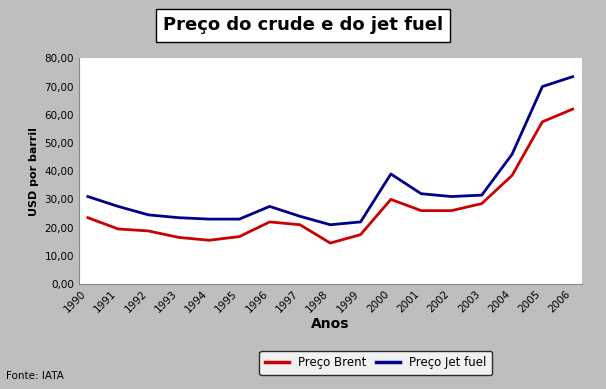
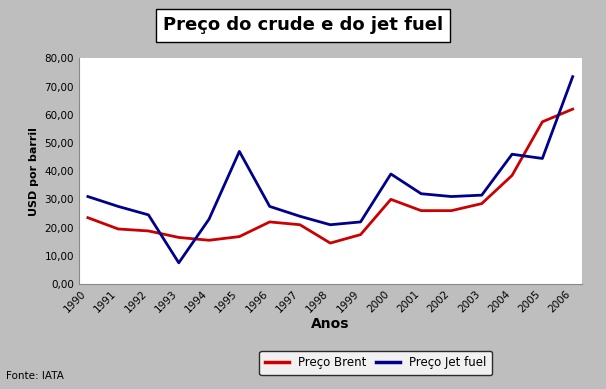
Preço Jet fuel/1993: 23,5 -> 7,5
Preço Jet fuel/1995: 23,0 -> 47,0
Preço Jet fuel/2005: 70,0 -> 44,5
